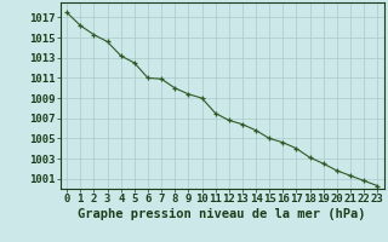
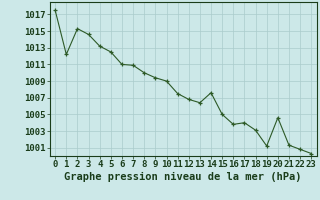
1: 1016.2 -> 1012.2
14: 1005.8 -> 1007.6
16: 1004.6 -> 1003.8
19: 1002.5 -> 1001.2
20: 1001.8 -> 1004.6
